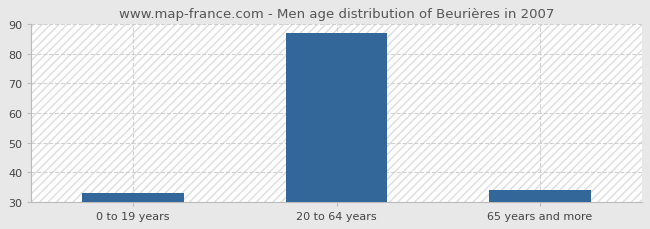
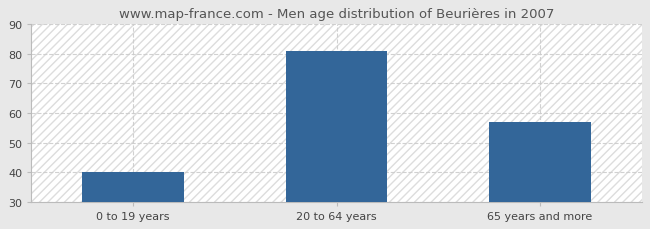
0 to 19 years: 33 -> 40
20 to 64 years: 87 -> 81
65 years and more: 34 -> 57
